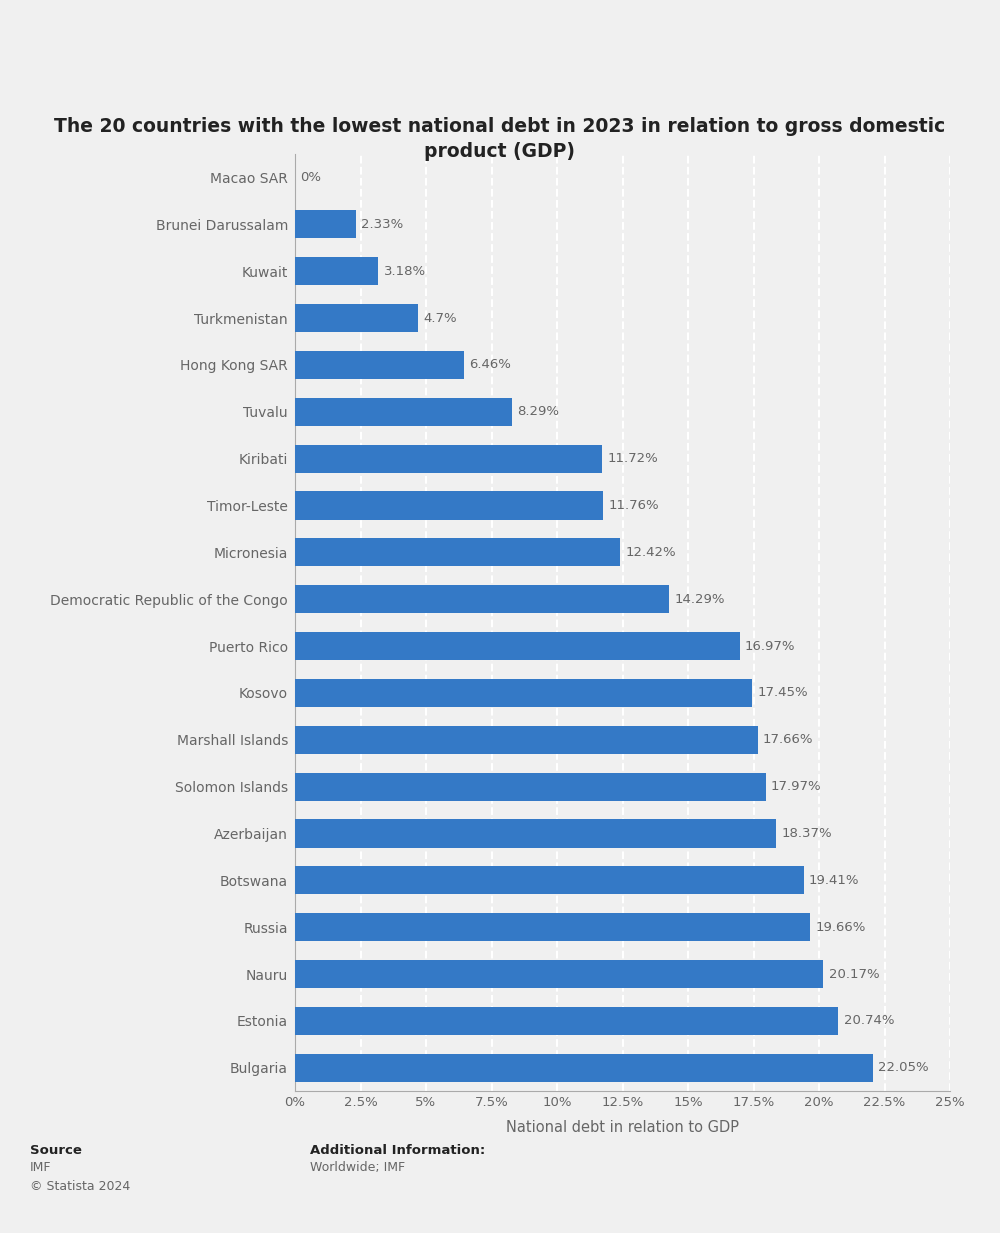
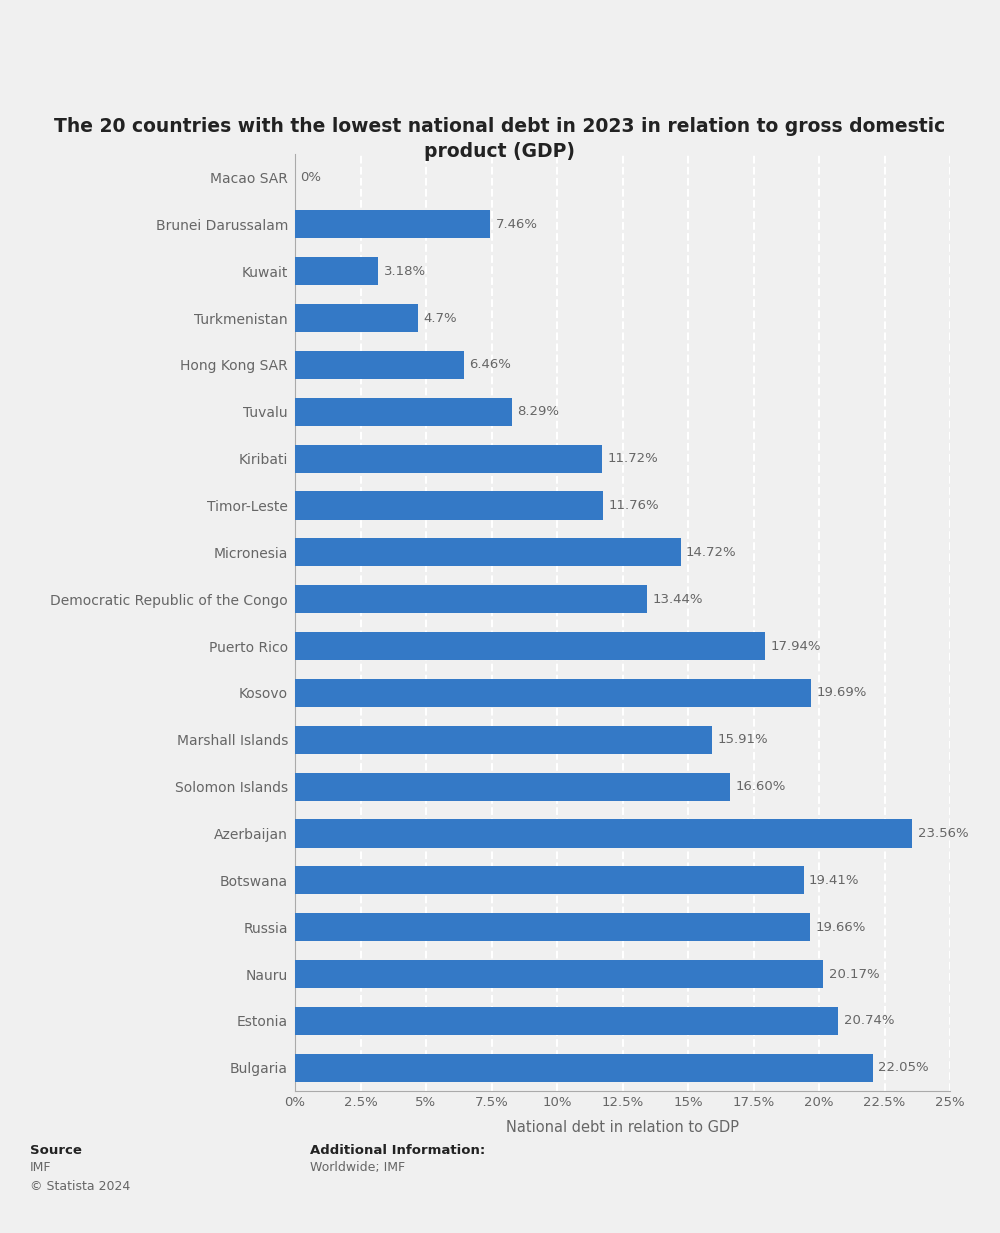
Brunei Darussalam: 2.33% -> 7.46%
Micronesia: 12.42% -> 14.72%
Democratic Republic of the Congo: 14.29% -> 13.44%
Puerto Rico: 16.97% -> 17.94%
Kosovo: 17.45% -> 19.69%
Marshall Islands: 17.66% -> 15.91%
Solomon Islands: 17.97% -> 16.60%
Azerbaijan: 18.37% -> 23.56%
